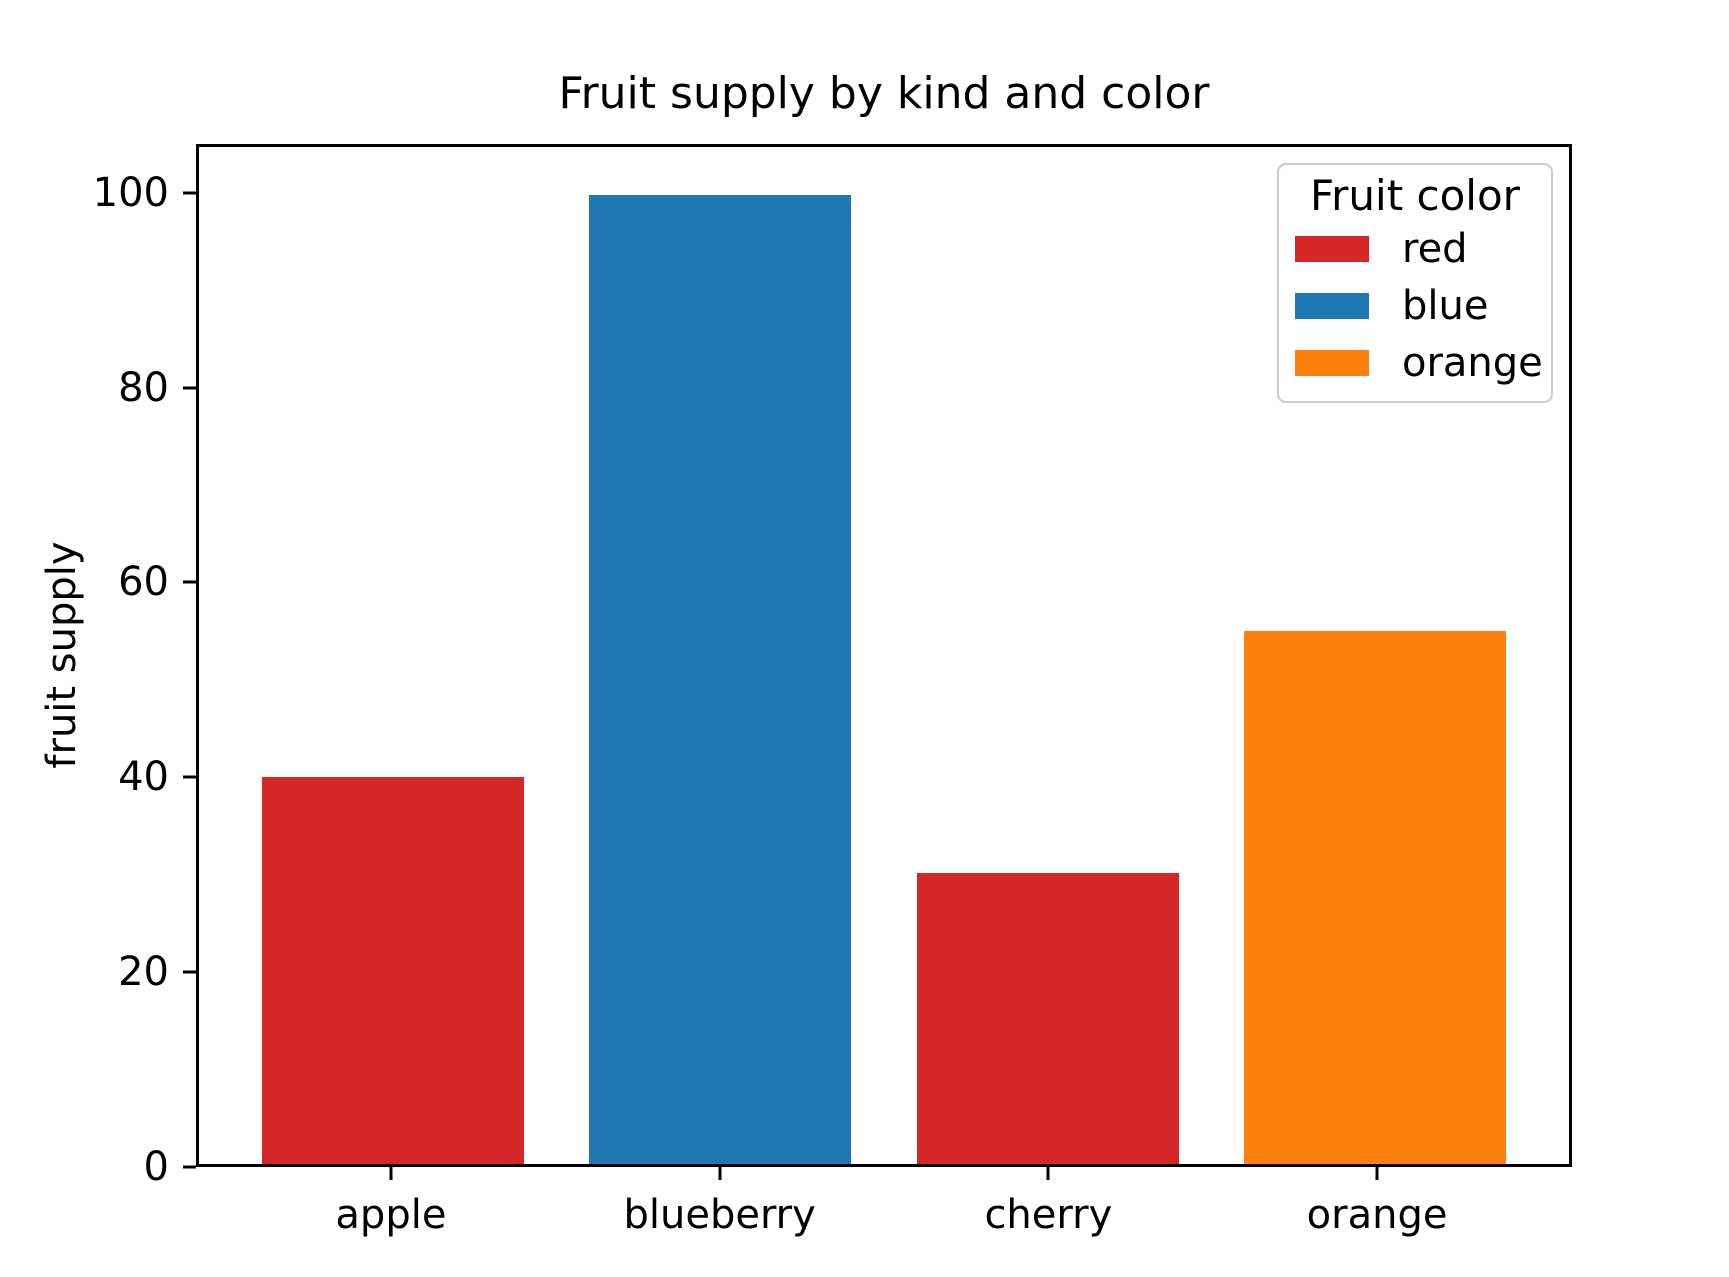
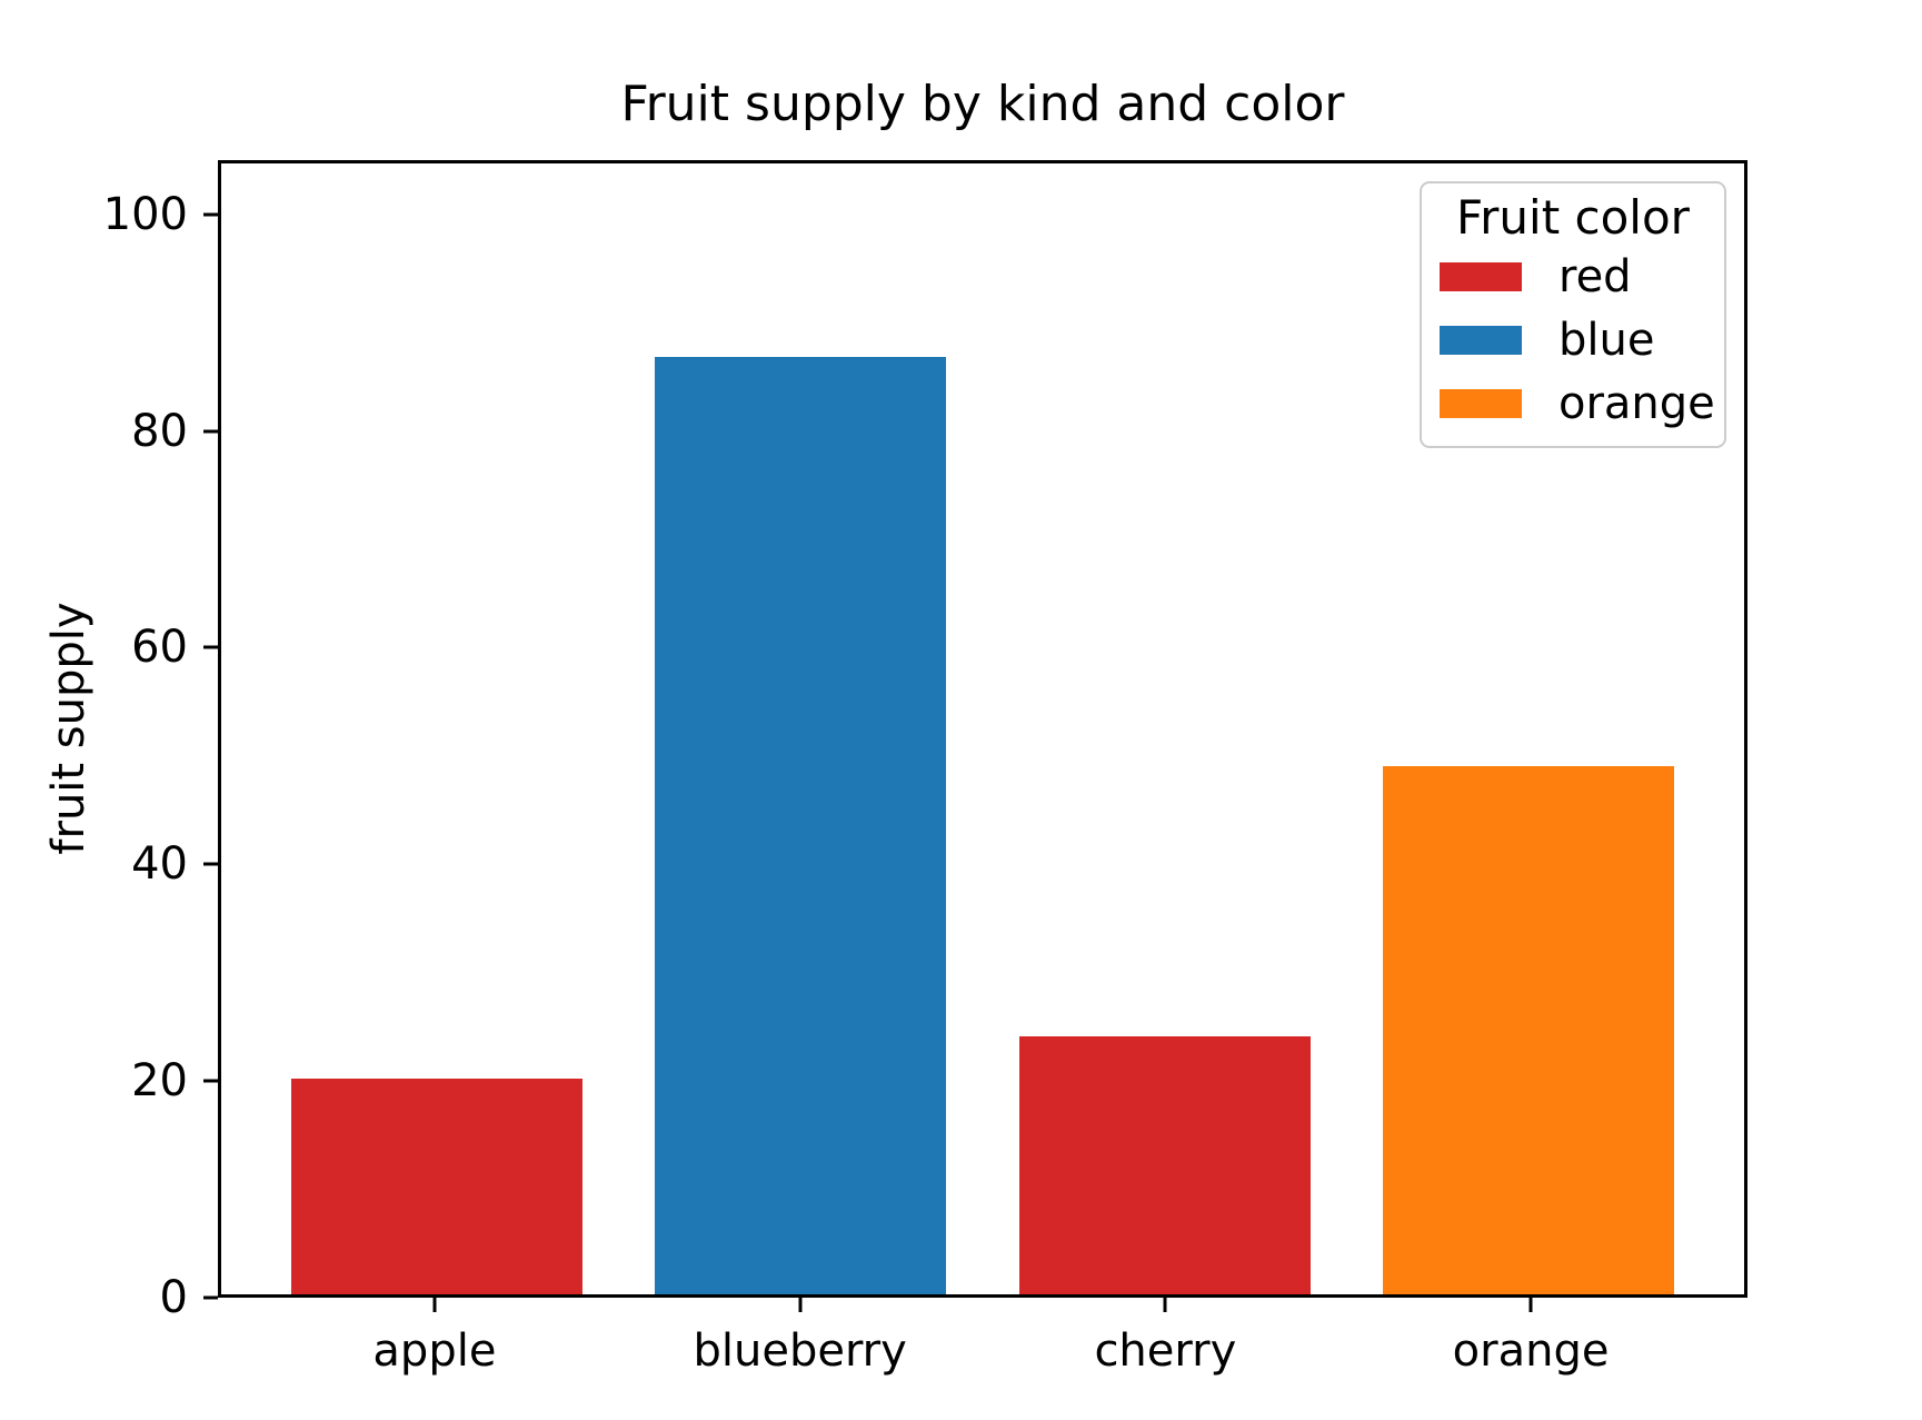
apple: 40 -> 20
blueberry: 100 -> 87
cherry: 30 -> 24
orange: 55 -> 49
